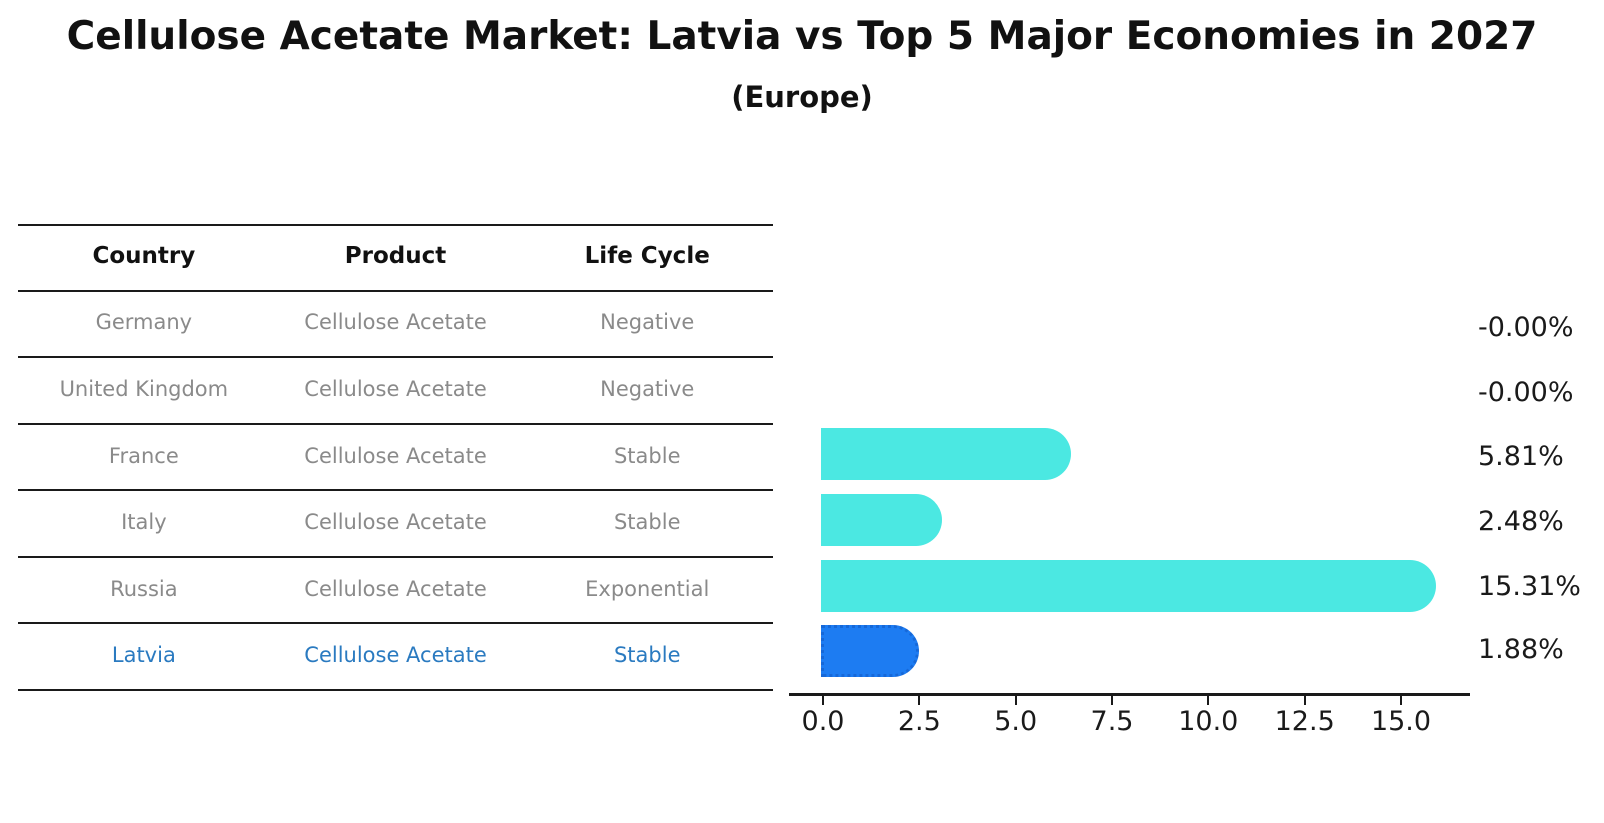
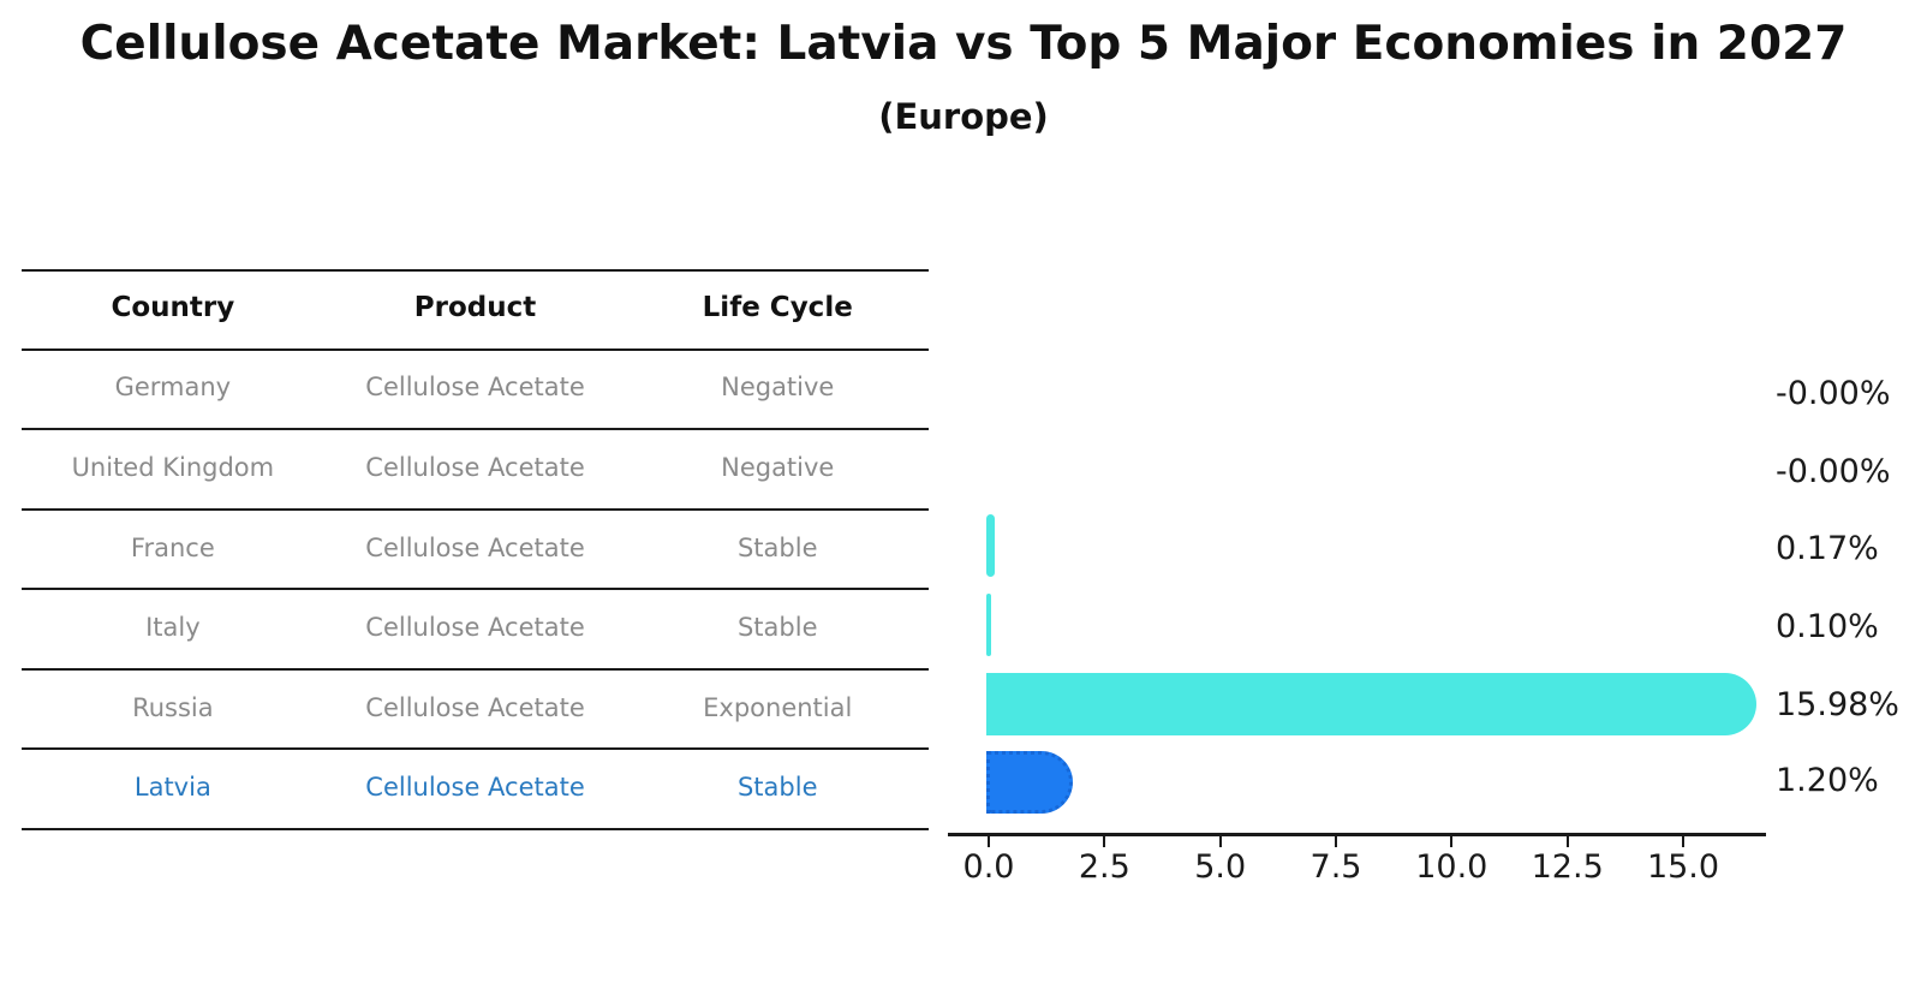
France: 5.81% -> 0.17%
Italy: 2.48% -> 0.10%
Russia: 15.31% -> 15.98%
Latvia: 1.88% -> 1.20%
